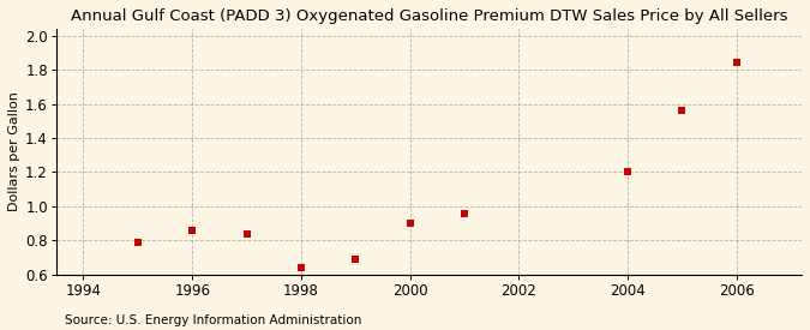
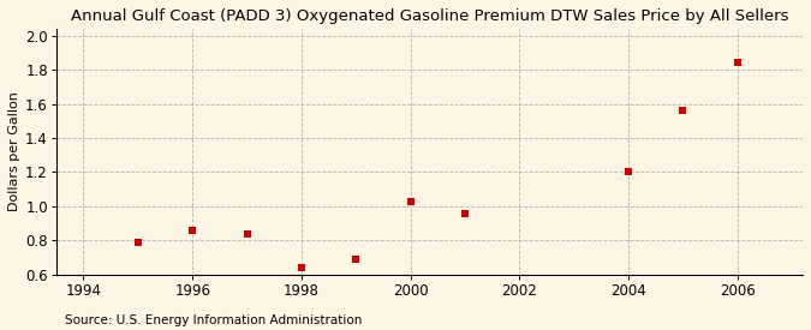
2000: 0.90 -> 1.03
